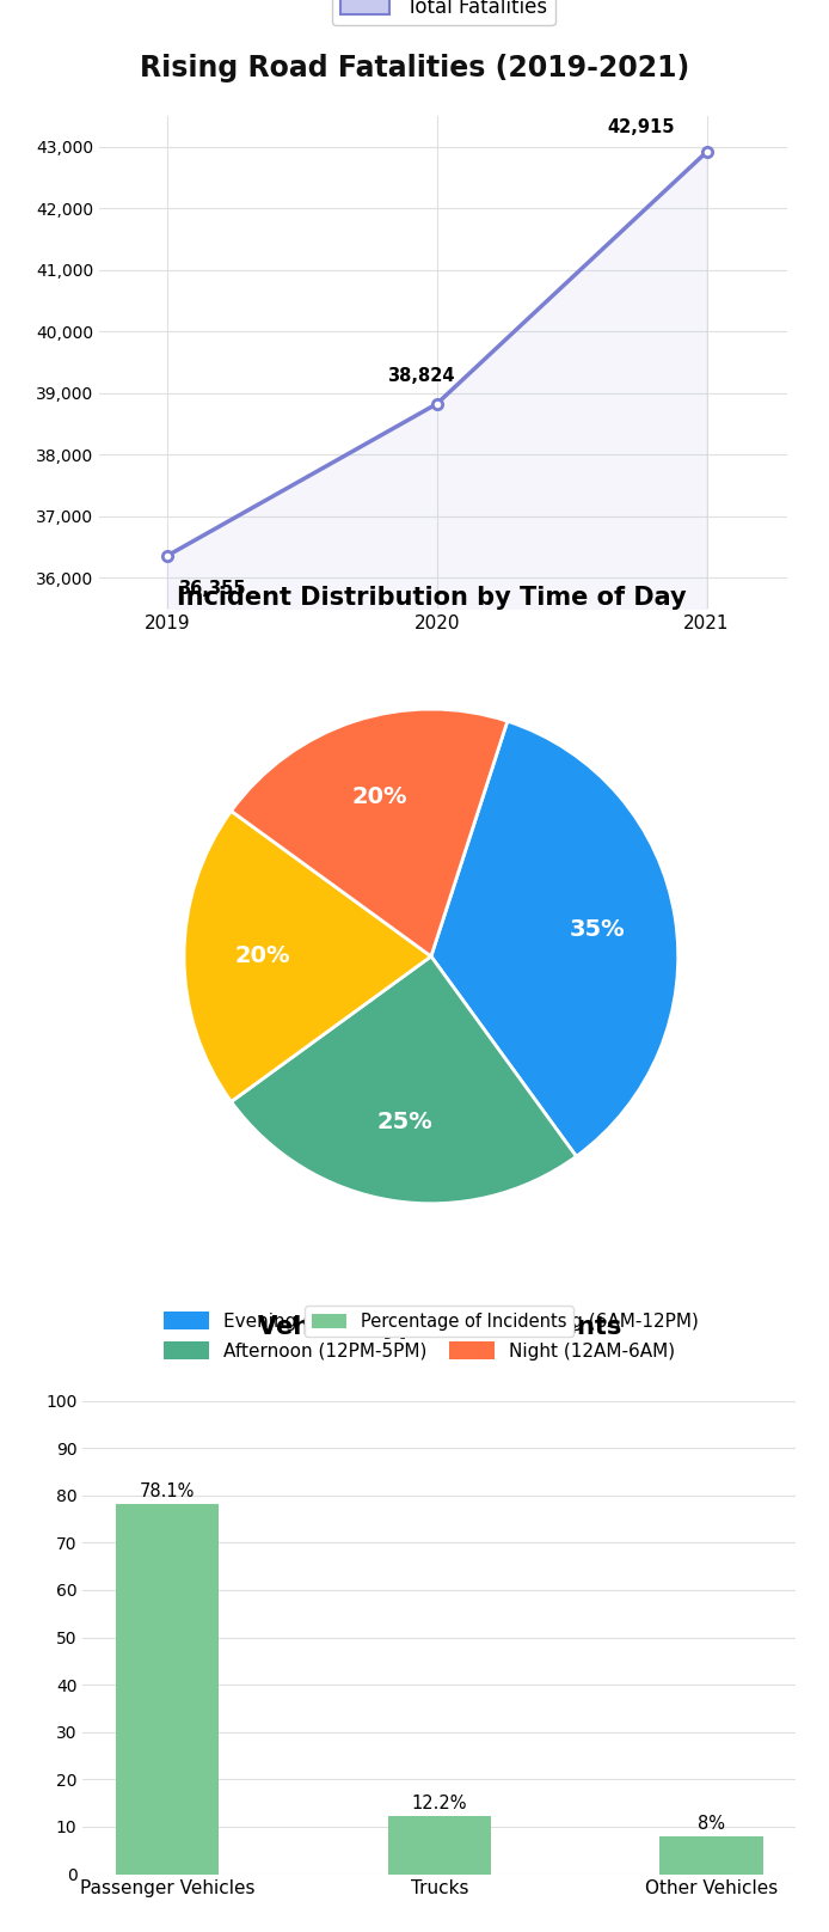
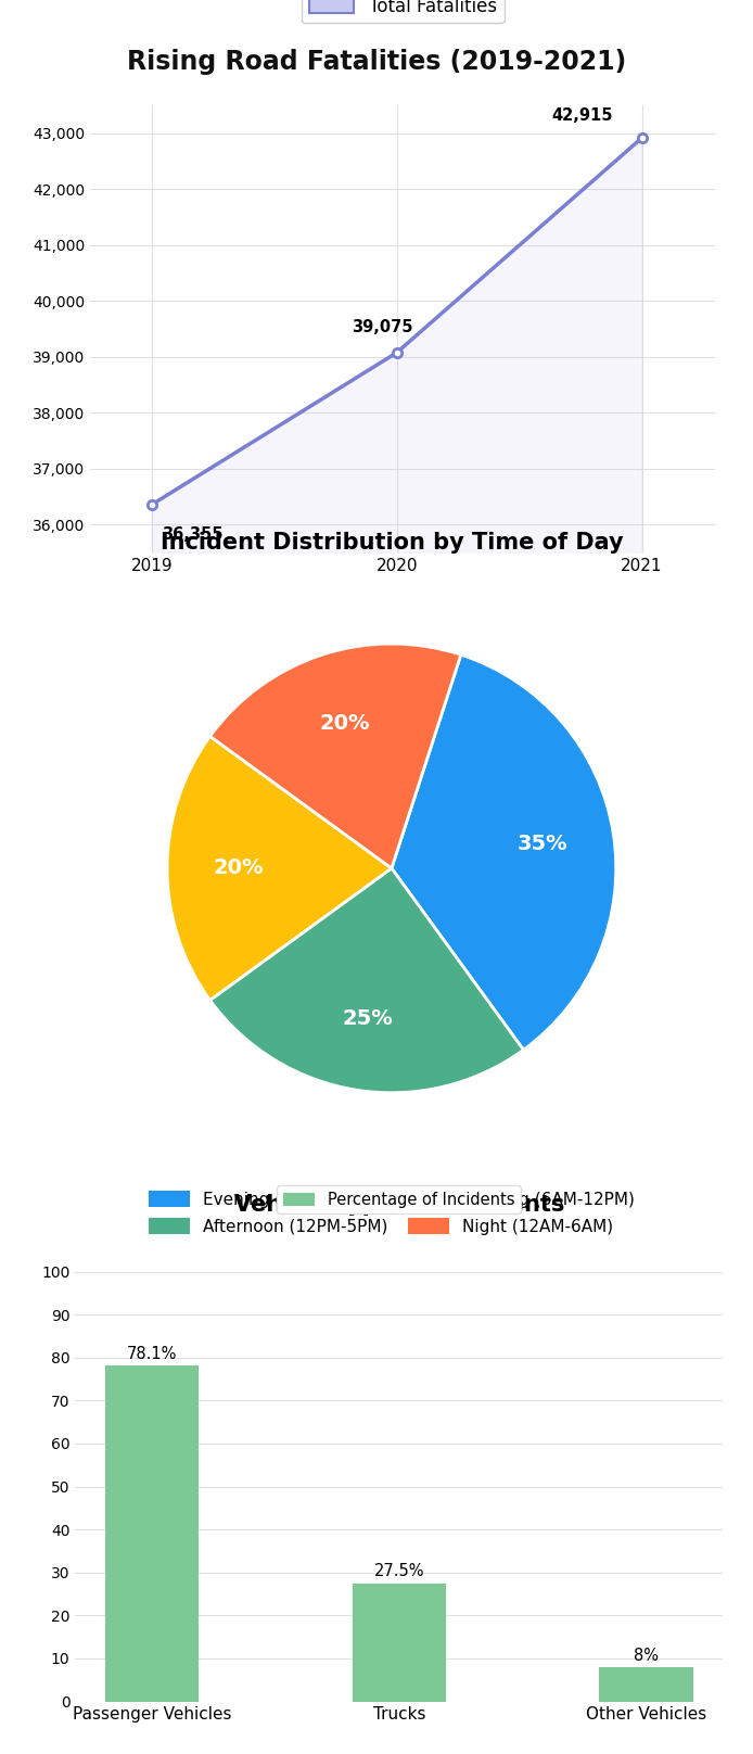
2020: 38,824 -> 39,075
Trucks: 12.2% -> 27.5%
